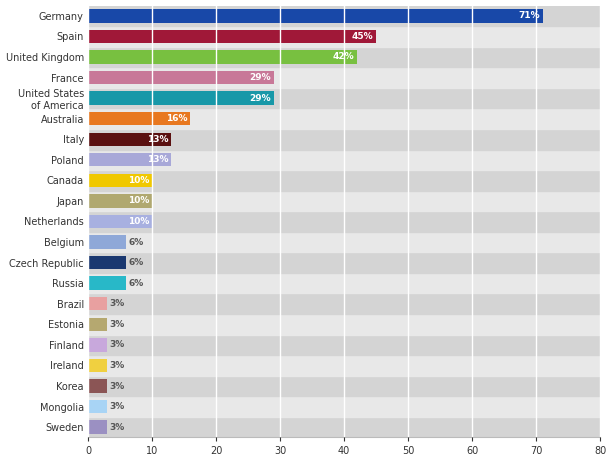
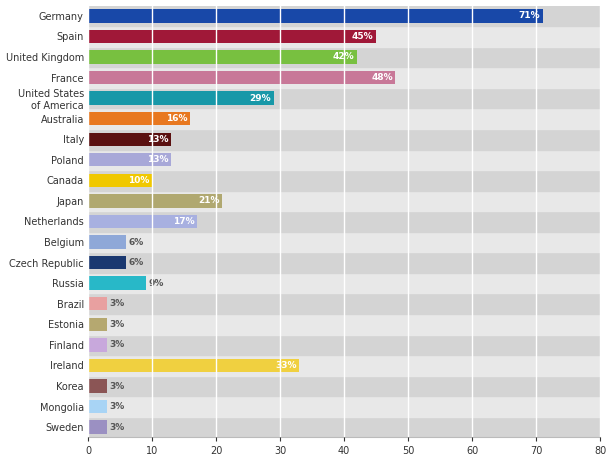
France: 29% -> 48%
Japan: 10% -> 21%
Netherlands: 10% -> 17%
Russia: 6% -> 9%
Ireland: 3% -> 33%
